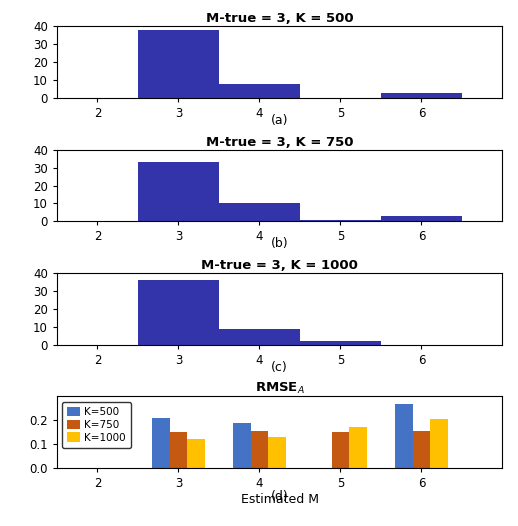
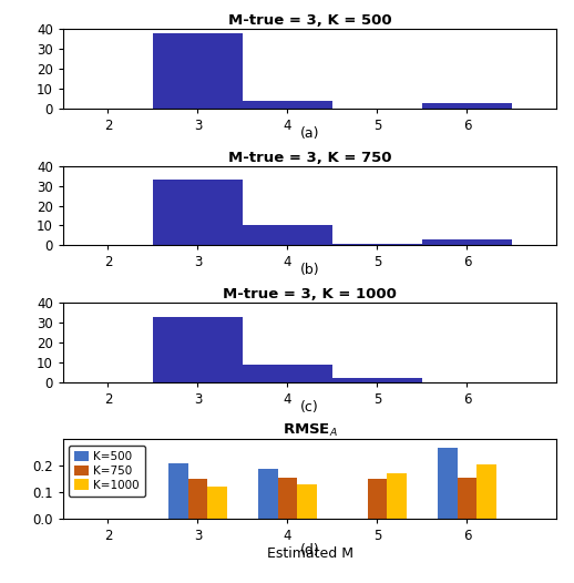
M-true = 3, K = 500/4: 8 -> 4
M-true = 3, K = 1000/3: 36 -> 33
